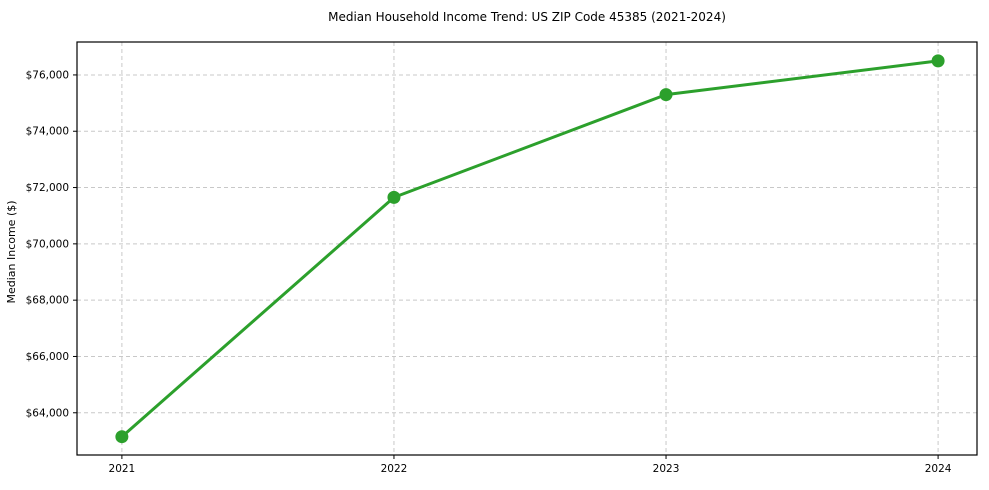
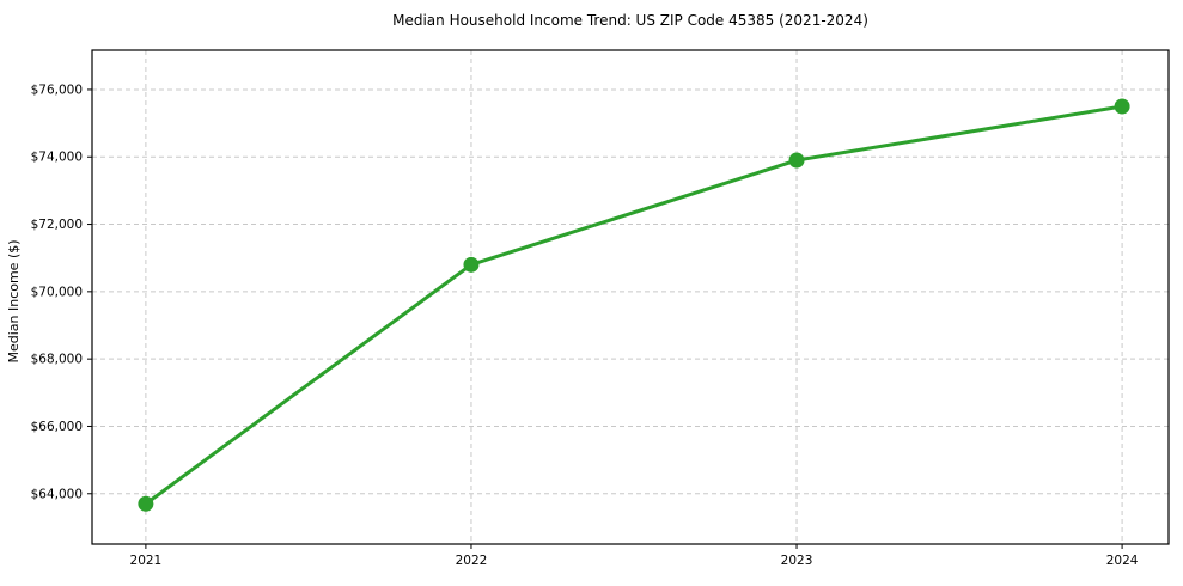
2021: $63200 -> $63700
2022: $71600 -> $70800
2023: $75300 -> $73900
2024: $76500 -> $75500
